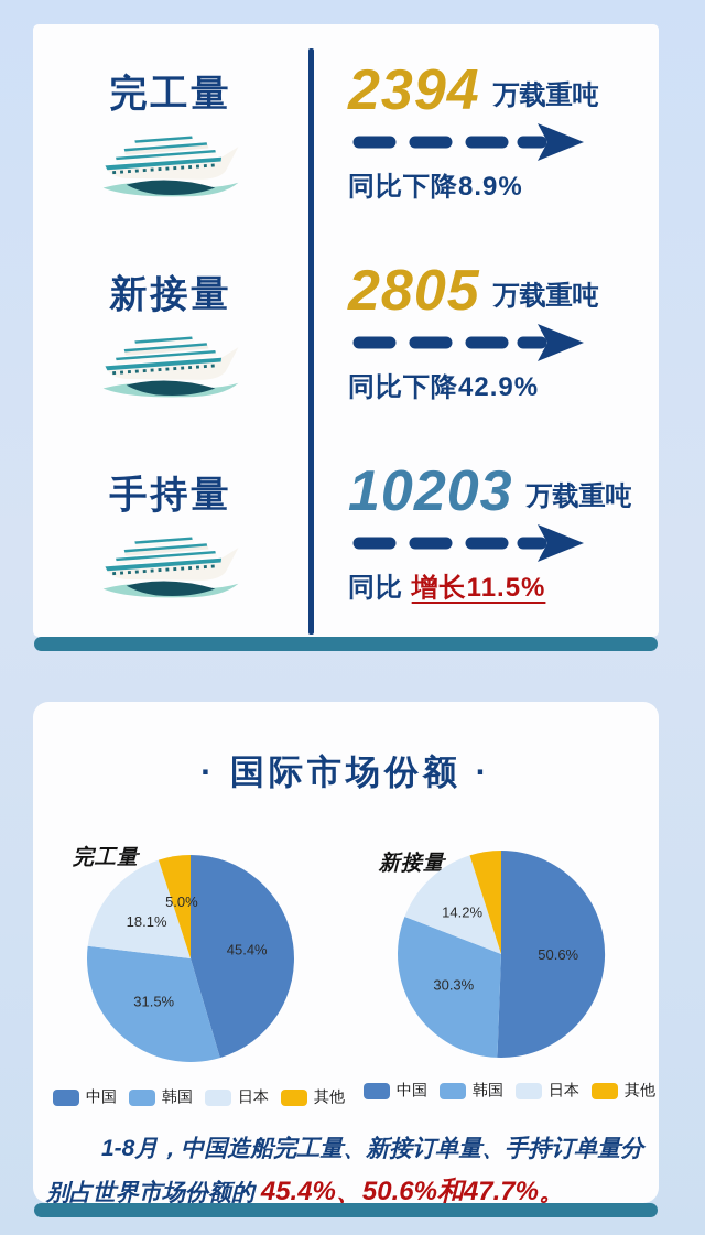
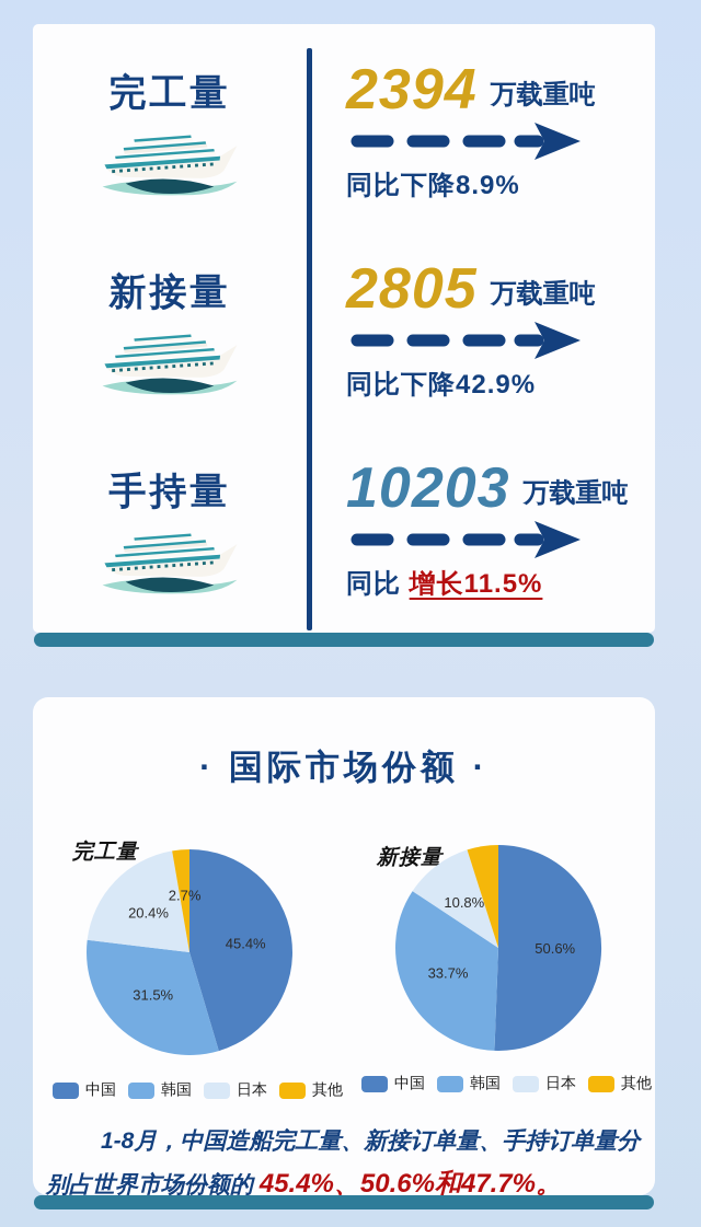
完工量/日本: 18.1% -> 20.4%
完工量/其他: 5.0% -> 2.7%
新接量/韩国: 30.3% -> 33.7%
新接量/日本: 14.2% -> 10.8%
